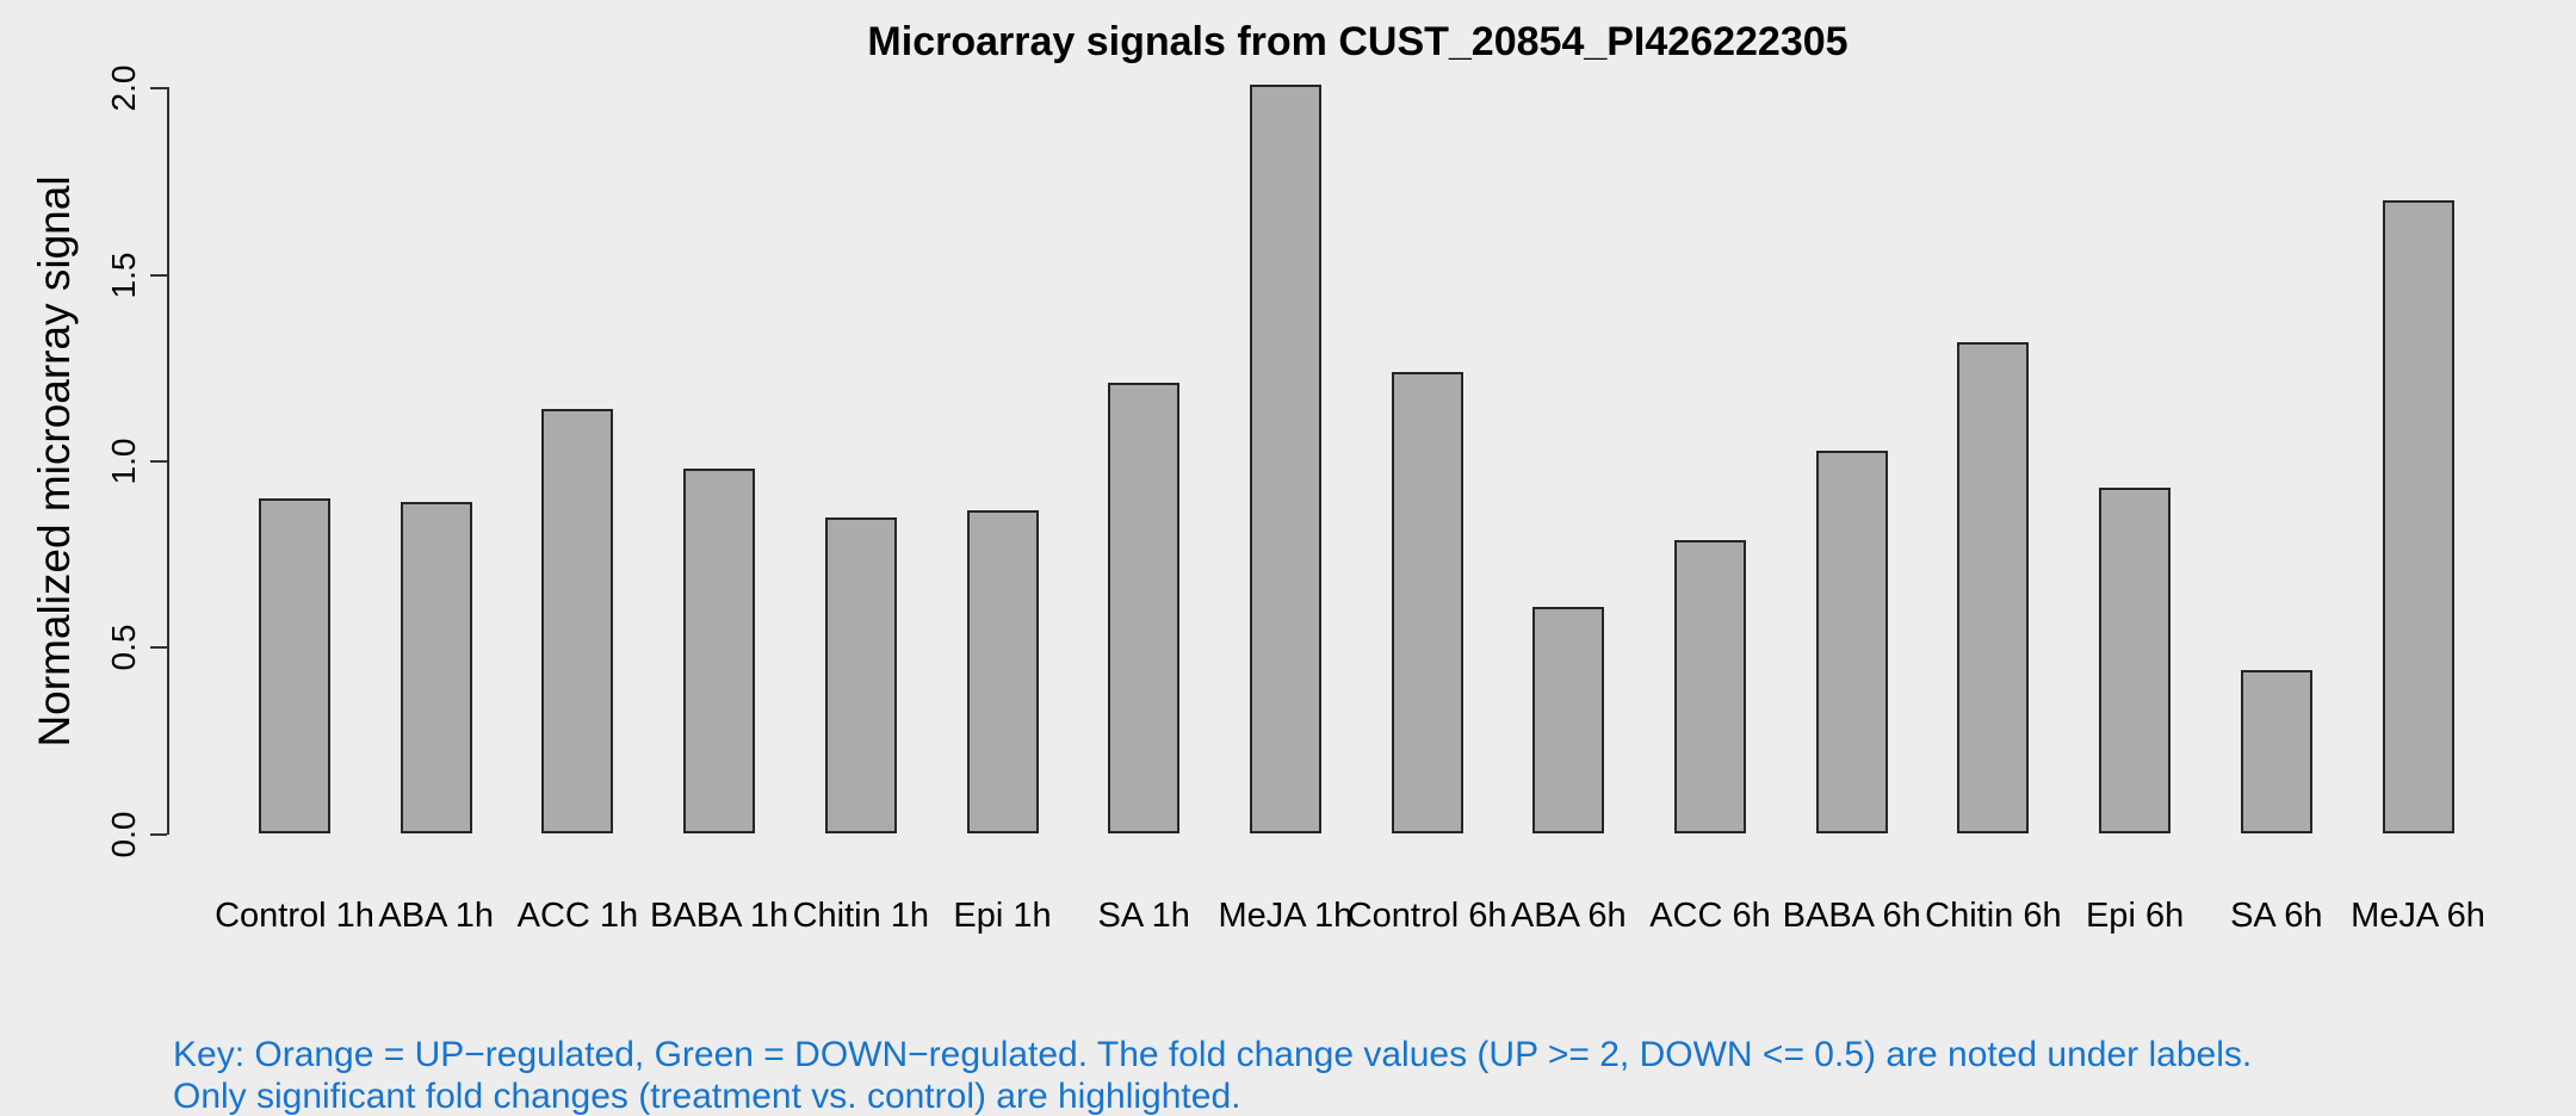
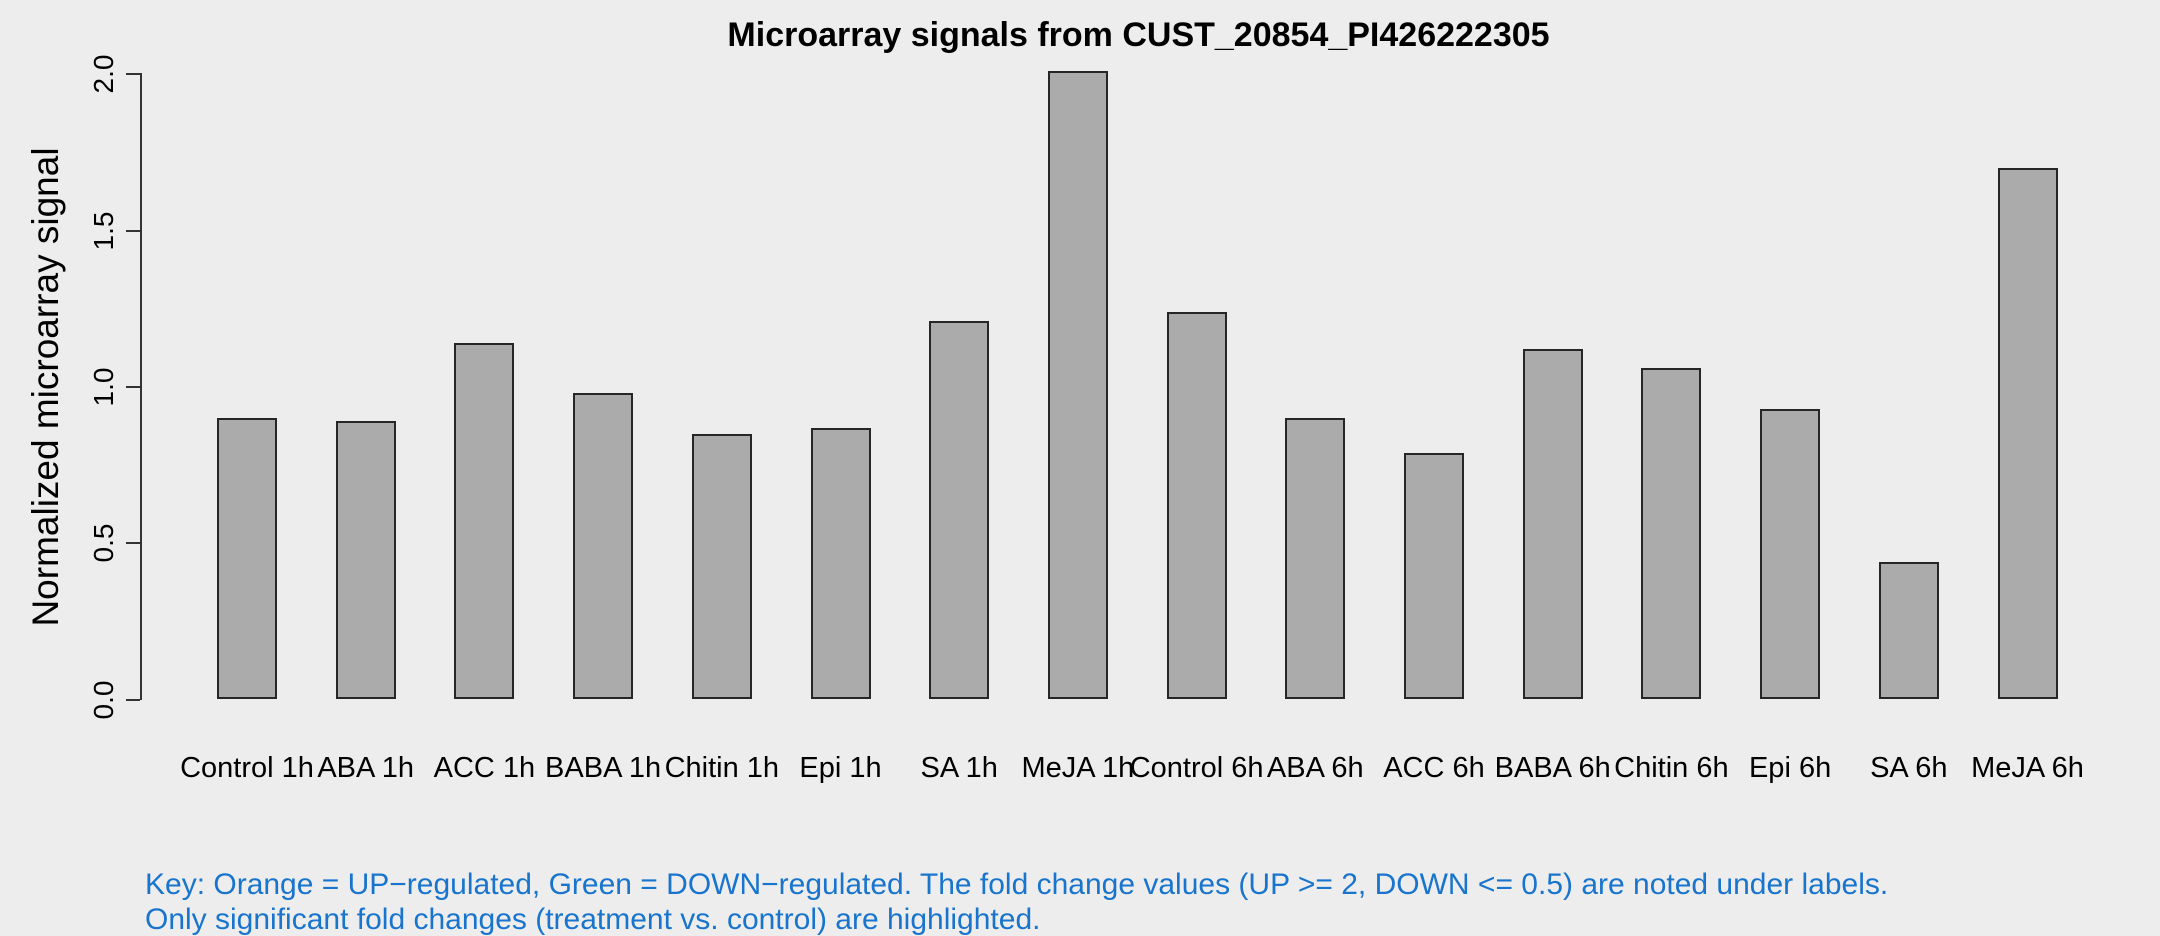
ABA 6h: 0.61 -> 0.90
BABA 6h: 1.03 -> 1.12
Chitin 6h: 1.32 -> 1.06
